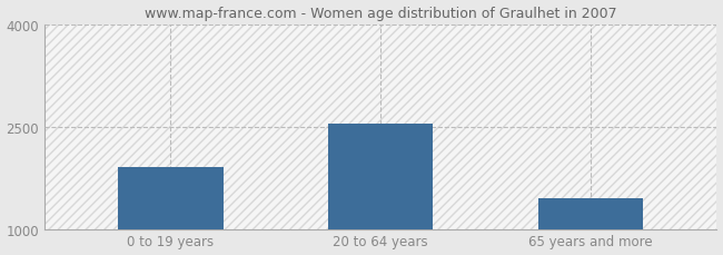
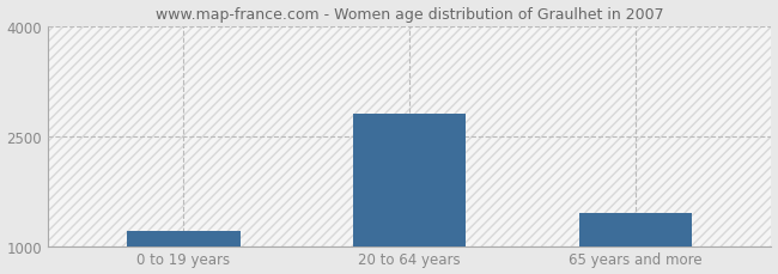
0 to 19 years: 1900 -> 1200
20 to 64 years: 2540 -> 2800
